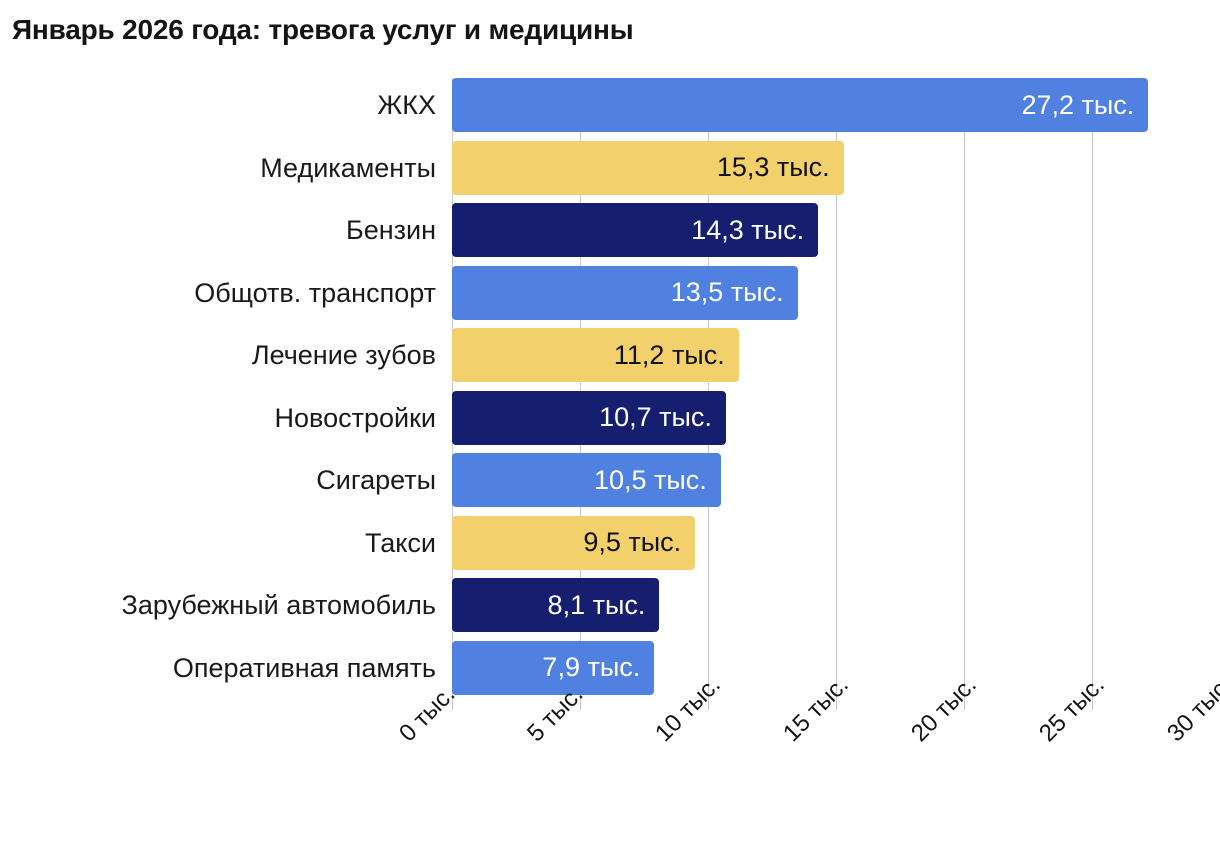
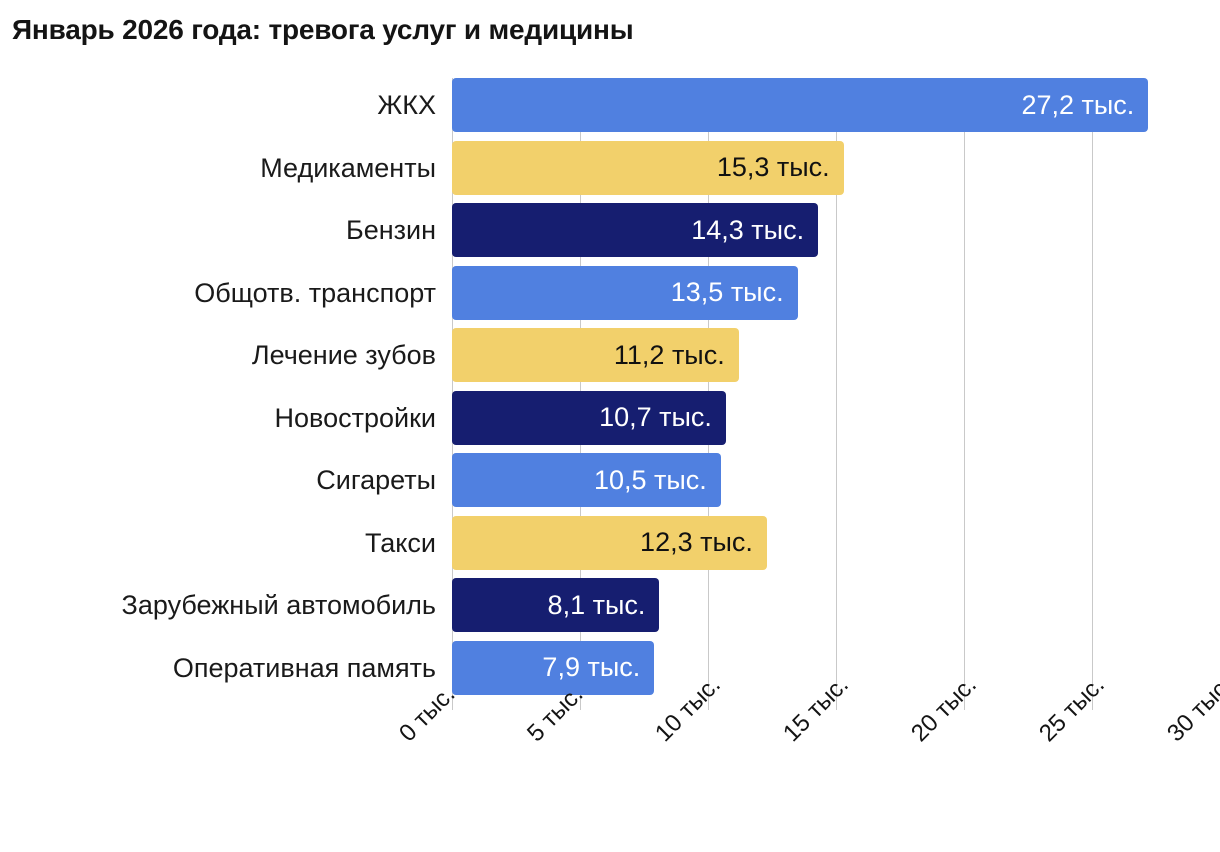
Такси: 9,5 -> 12,3
